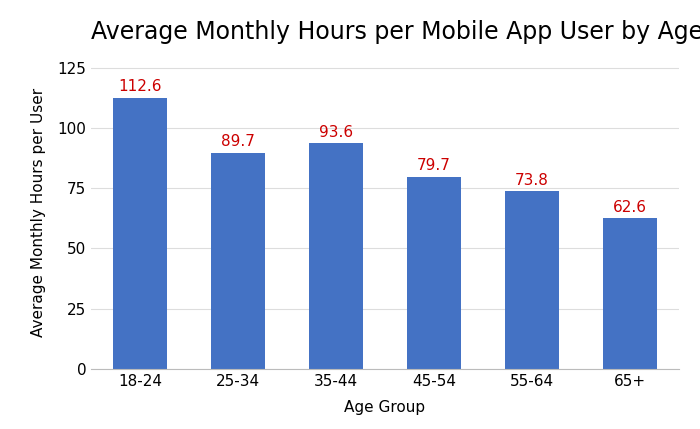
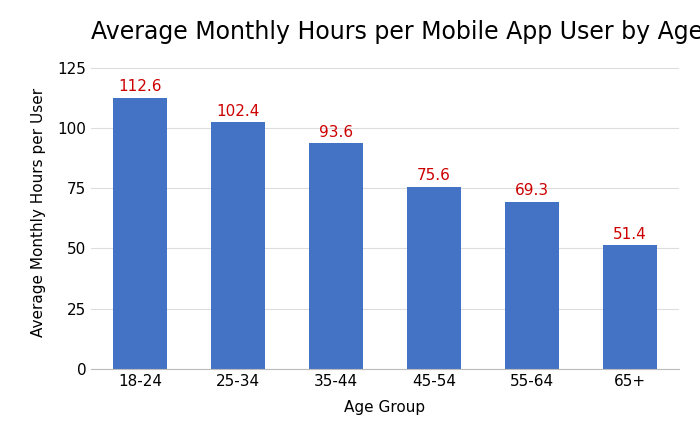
25-34: 89.7 -> 102.4
45-54: 79.7 -> 75.6
55-64: 73.8 -> 69.3
65+: 62.6 -> 51.4
